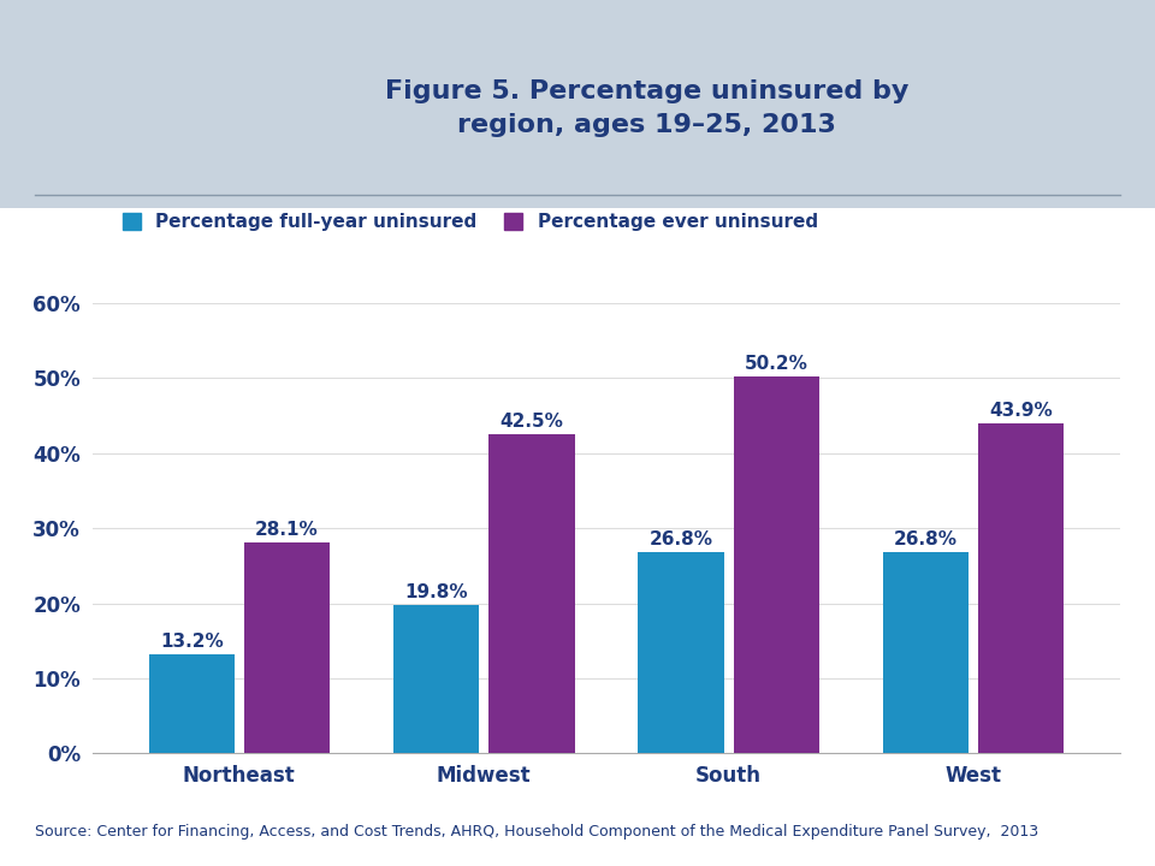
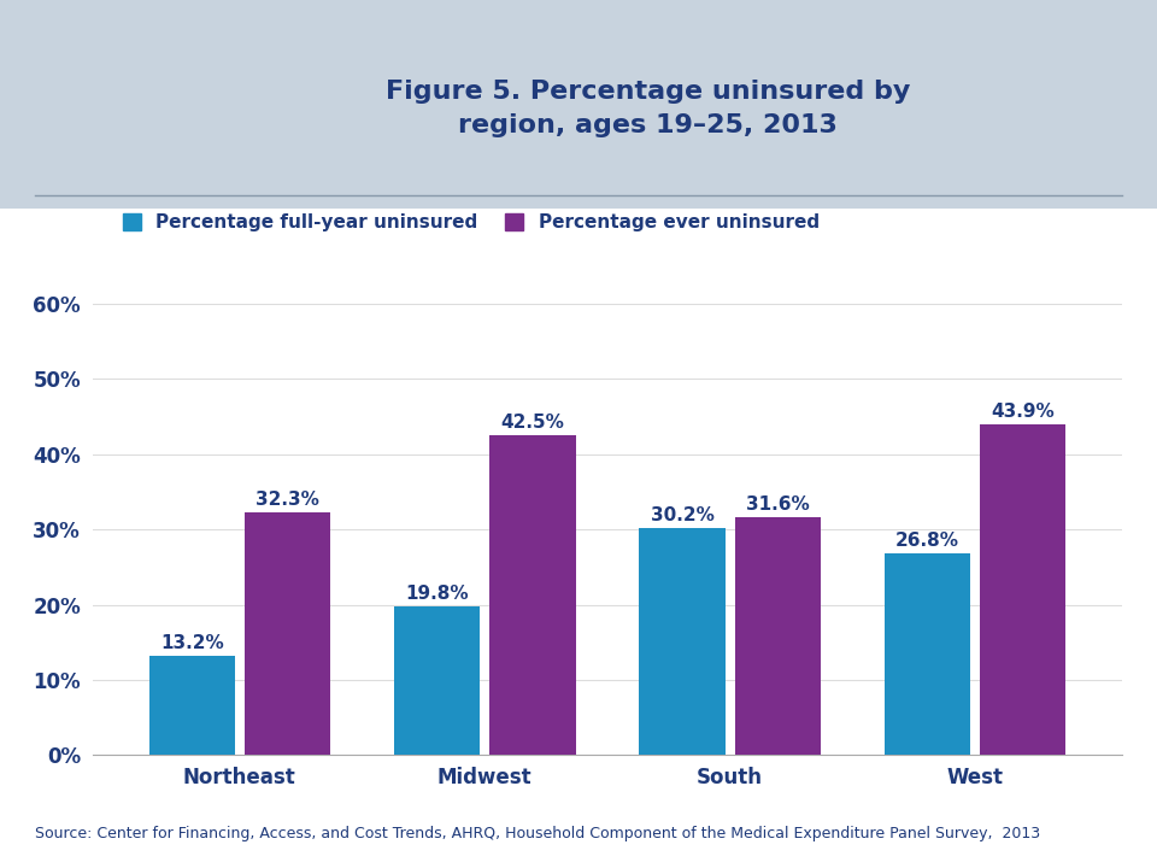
Percentage ever uninsured/Northeast: 28.1% -> 32.3%
Percentage full-year uninsured/South: 26.8% -> 30.2%
Percentage ever uninsured/South: 50.2% -> 31.6%
